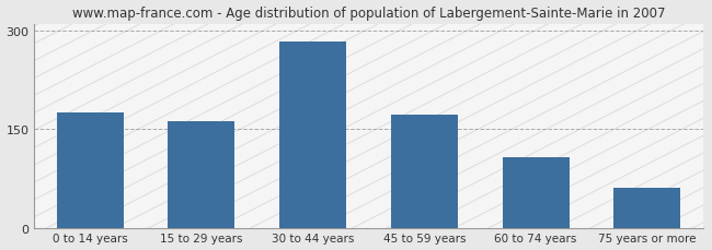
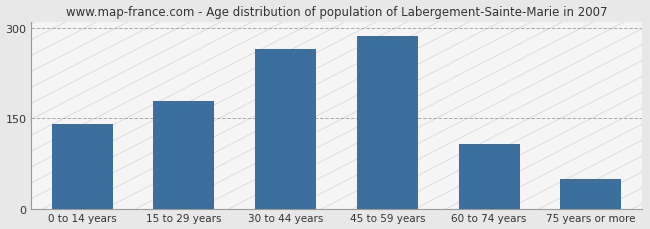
0 to 14 years: 175 -> 140
15 to 29 years: 162 -> 178
30 to 44 years: 283 -> 264
45 to 59 years: 172 -> 286
75 years or more: 62 -> 50
